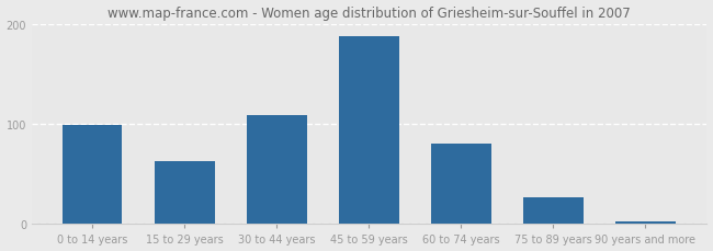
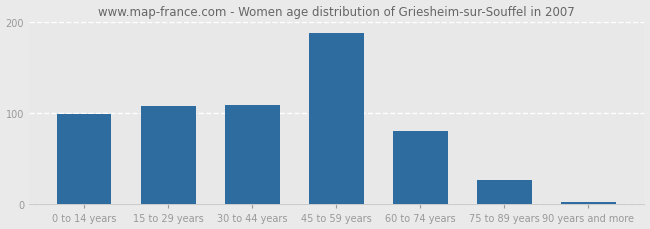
15 to 29 years: 63 -> 108
